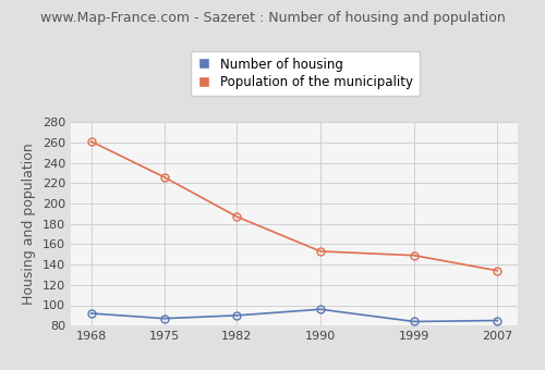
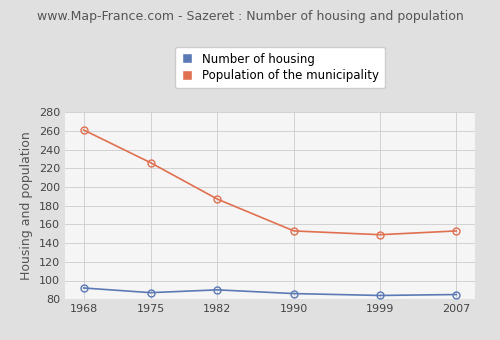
Number of housing/1990: 96 -> 86
Population of the municipality/2007: 134 -> 153
